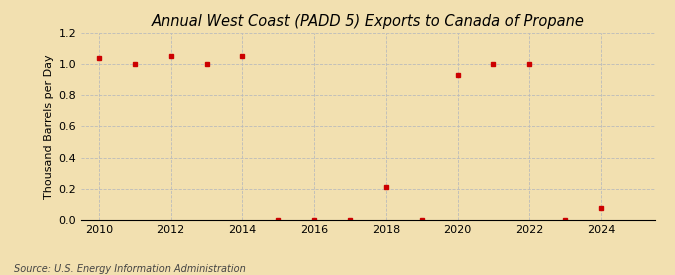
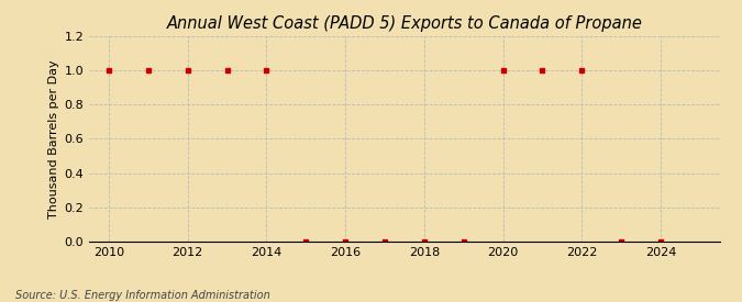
2010: 1.04 -> 1.00
2012: 1.05 -> 1.00
2014: 1.05 -> 1.00
2018: 0.21 -> 0.00
2020: 0.93 -> 1.00
2024: 0.08 -> 0.00
